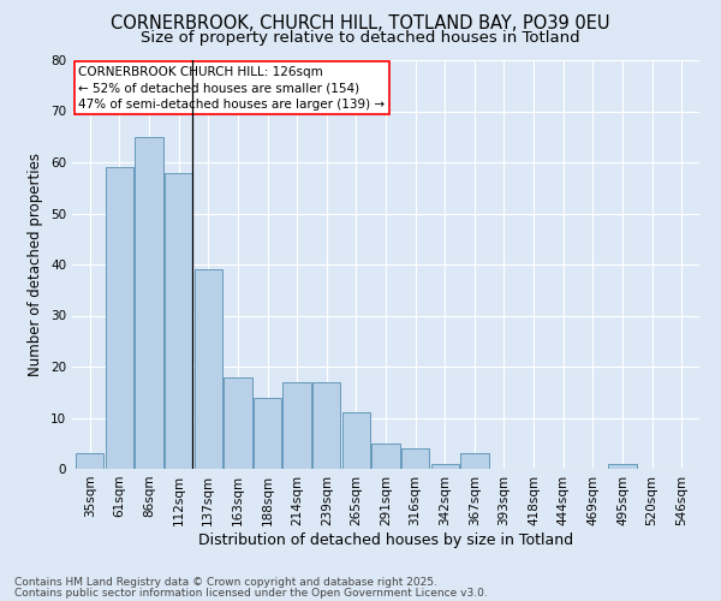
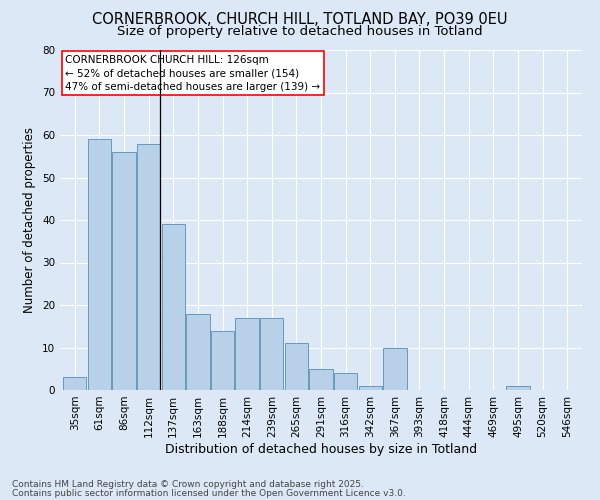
86sqm: 65 -> 56
367sqm: 3 -> 10
